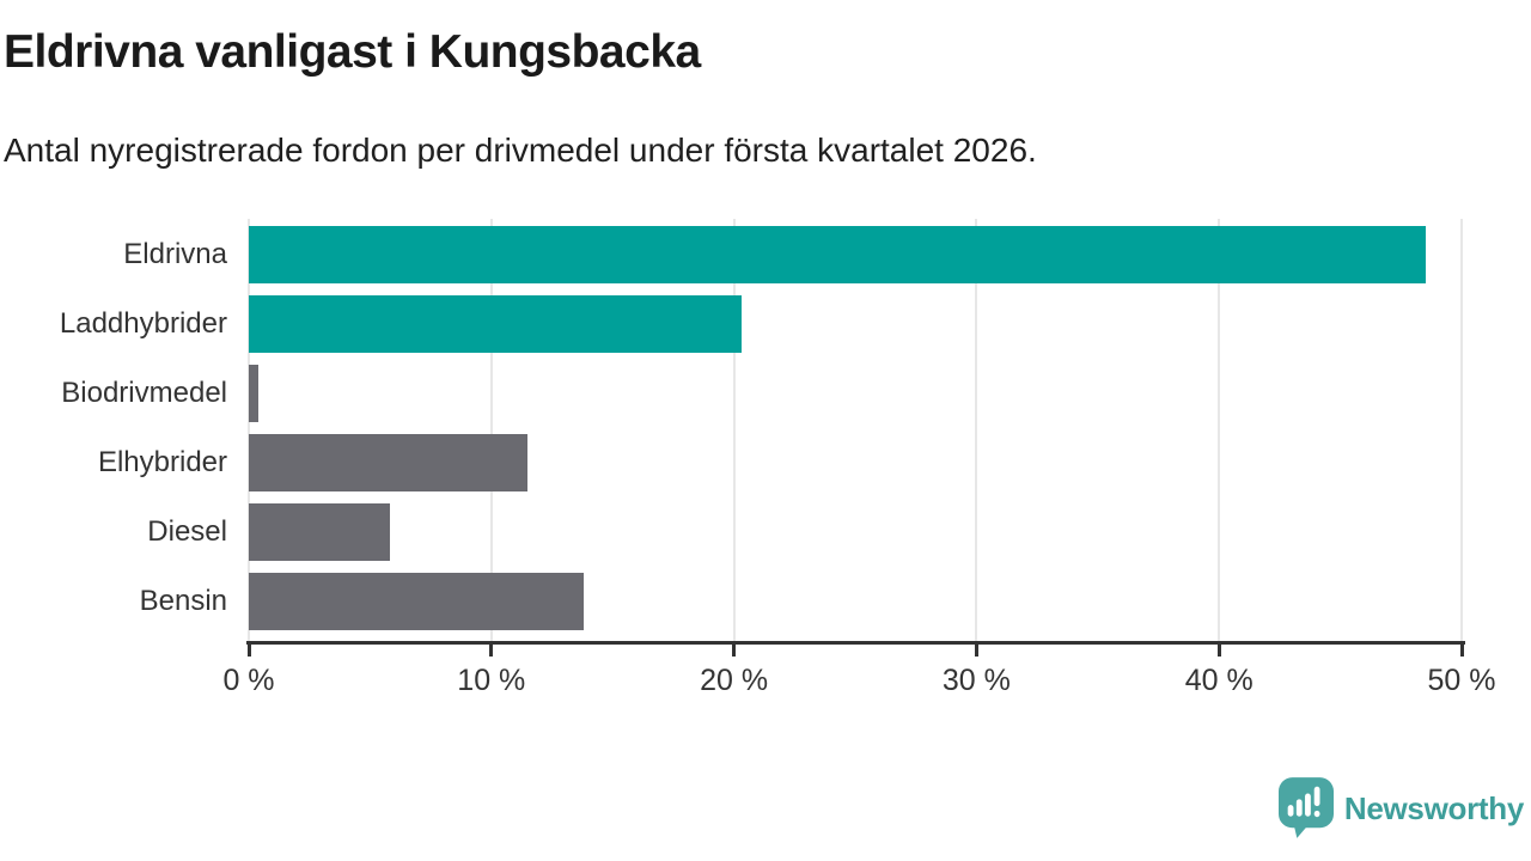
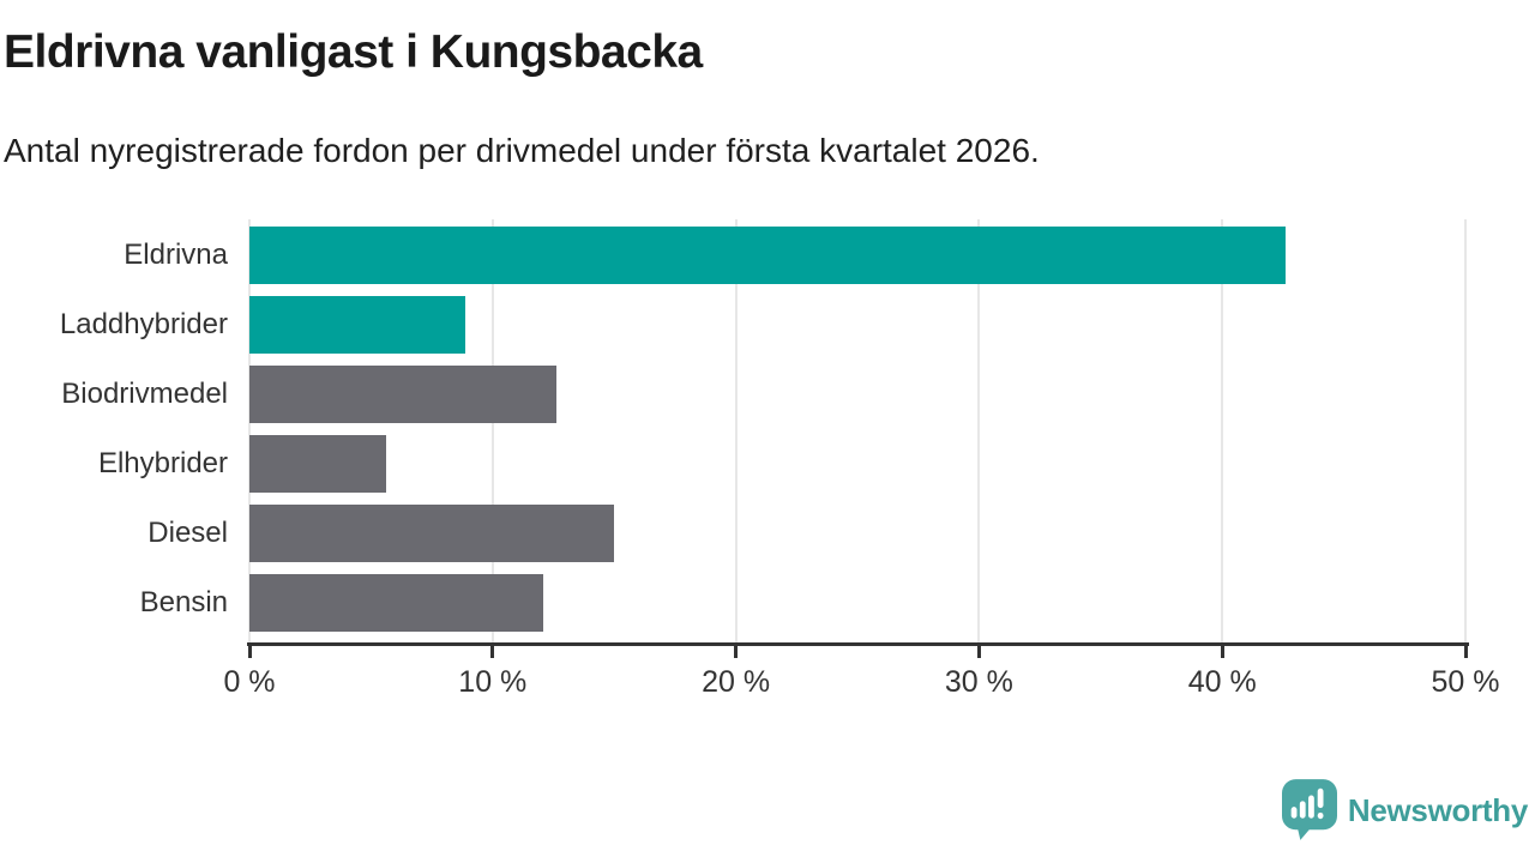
Eldrivna: 48.5% -> 42.6%
Laddhybrider: 20.3% -> 8.9%
Biodrivmedel: 0.4% -> 12.6%
Elhybrider: 11.5% -> 5.6%
Diesel: 5.8% -> 15.0%
Bensin: 13.8% -> 12.1%
